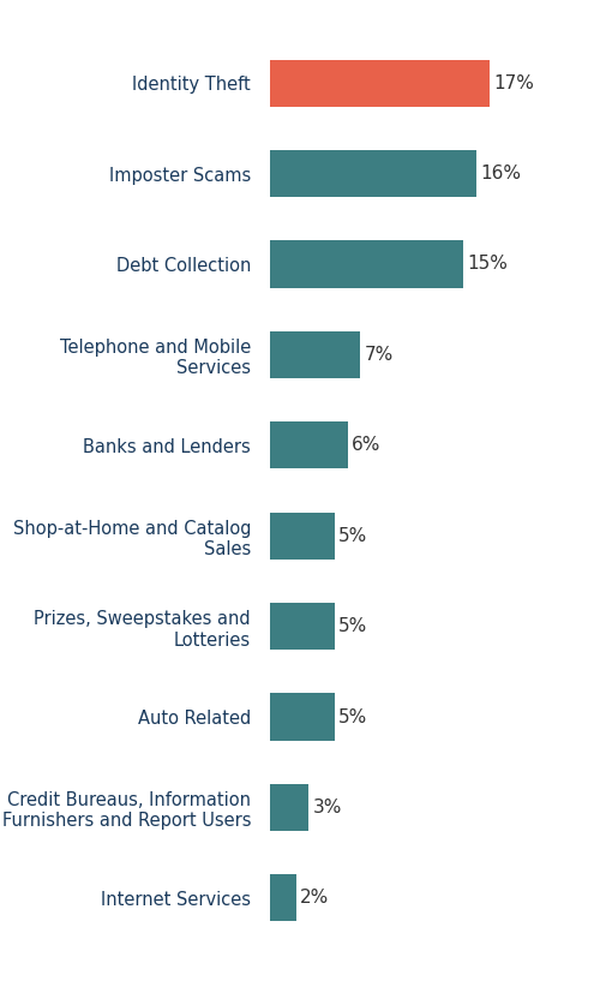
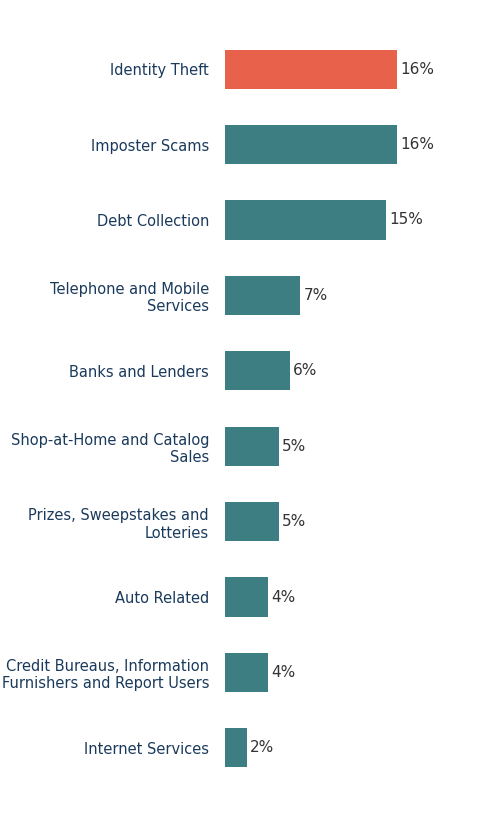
Identity Theft: 17% -> 16%
Auto Related: 5% -> 4%
Credit Bureaus, Information Furnishers and Report Users: 3% -> 4%
